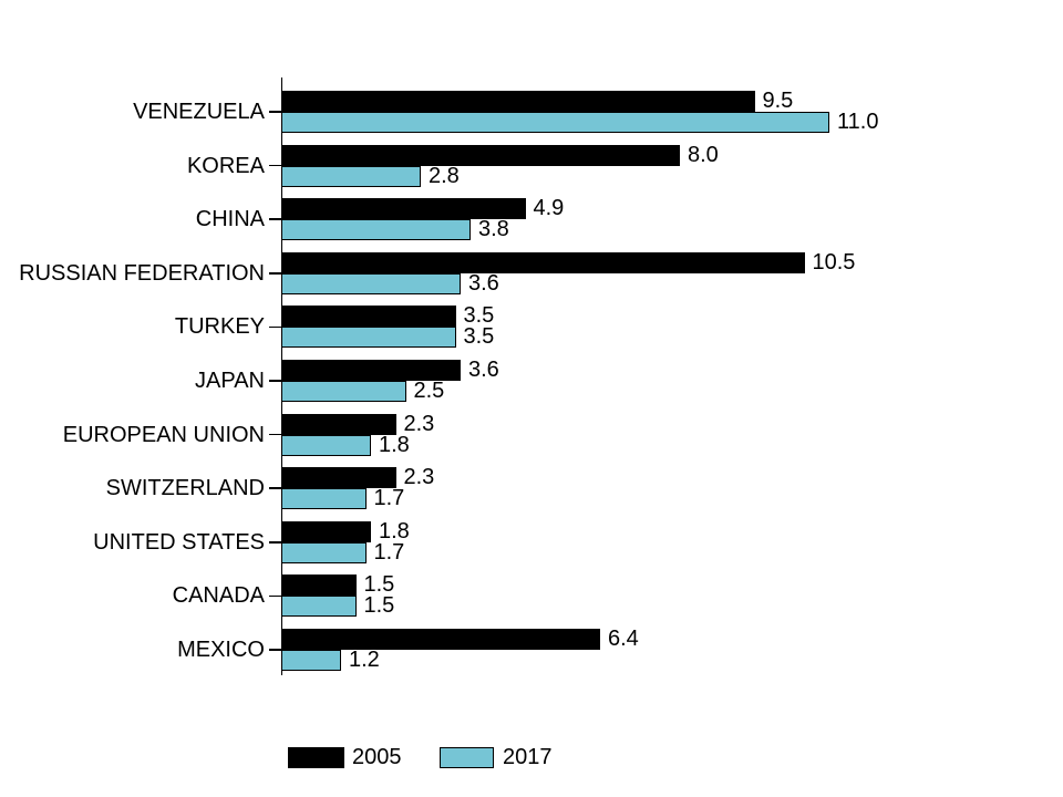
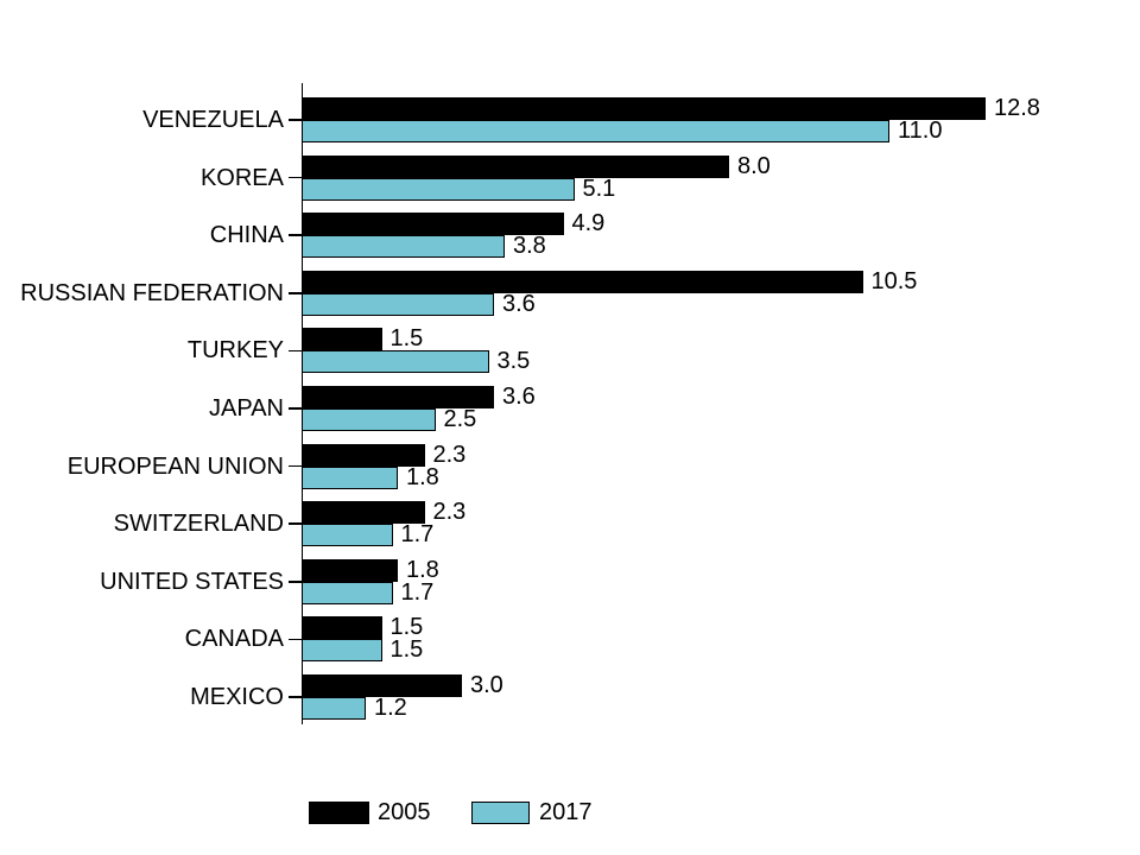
2005/VENEZUELA: 9.5 -> 12.8
2017/KOREA: 2.8 -> 5.1
2005/TURKEY: 3.5 -> 1.5
2005/MEXICO: 6.4 -> 3.0
